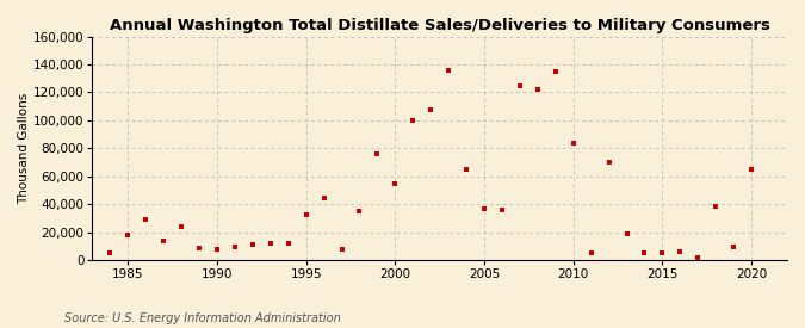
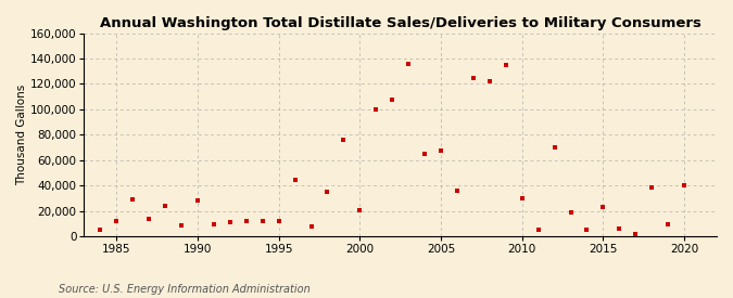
1985: 18,000 -> 12,000
1990: 8,000 -> 28,000
1995: 33,000 -> 12,000
2000: 55,000 -> 21,000
2005: 37,000 -> 68,000
2010: 84,000 -> 30,000
2015: 5,000 -> 23,000
2020: 65,000 -> 40,000
